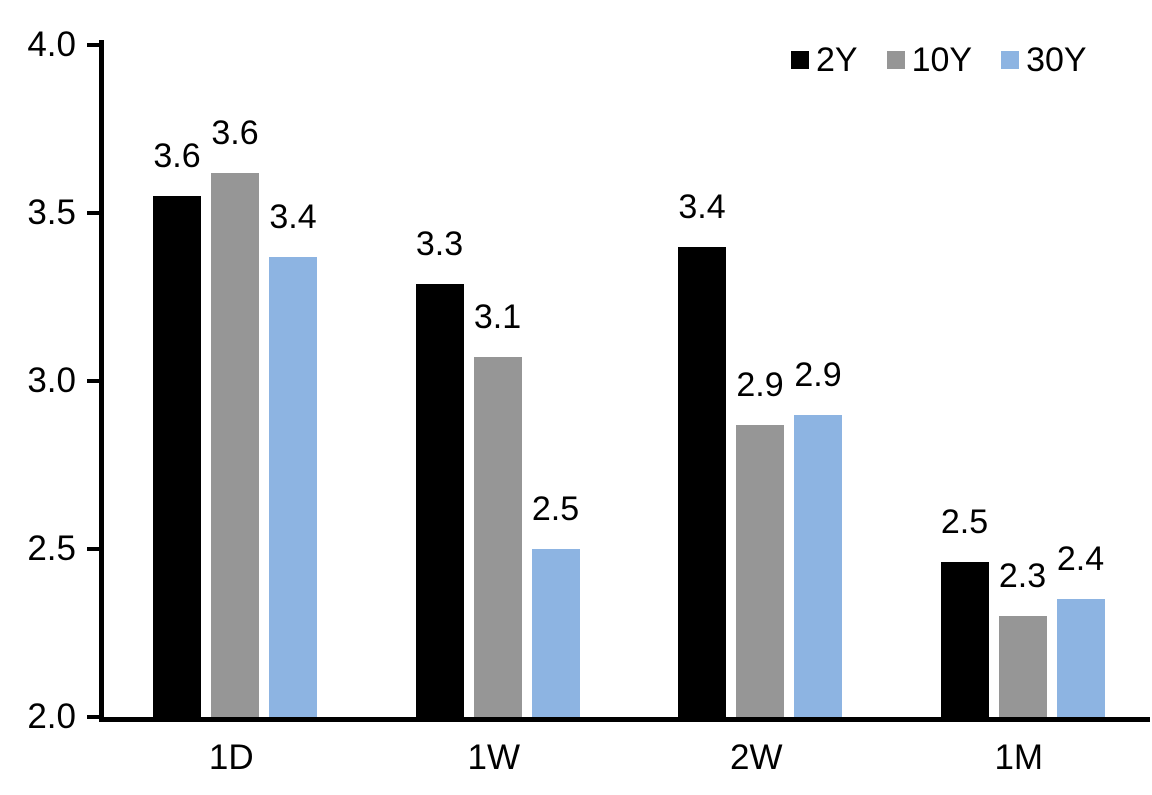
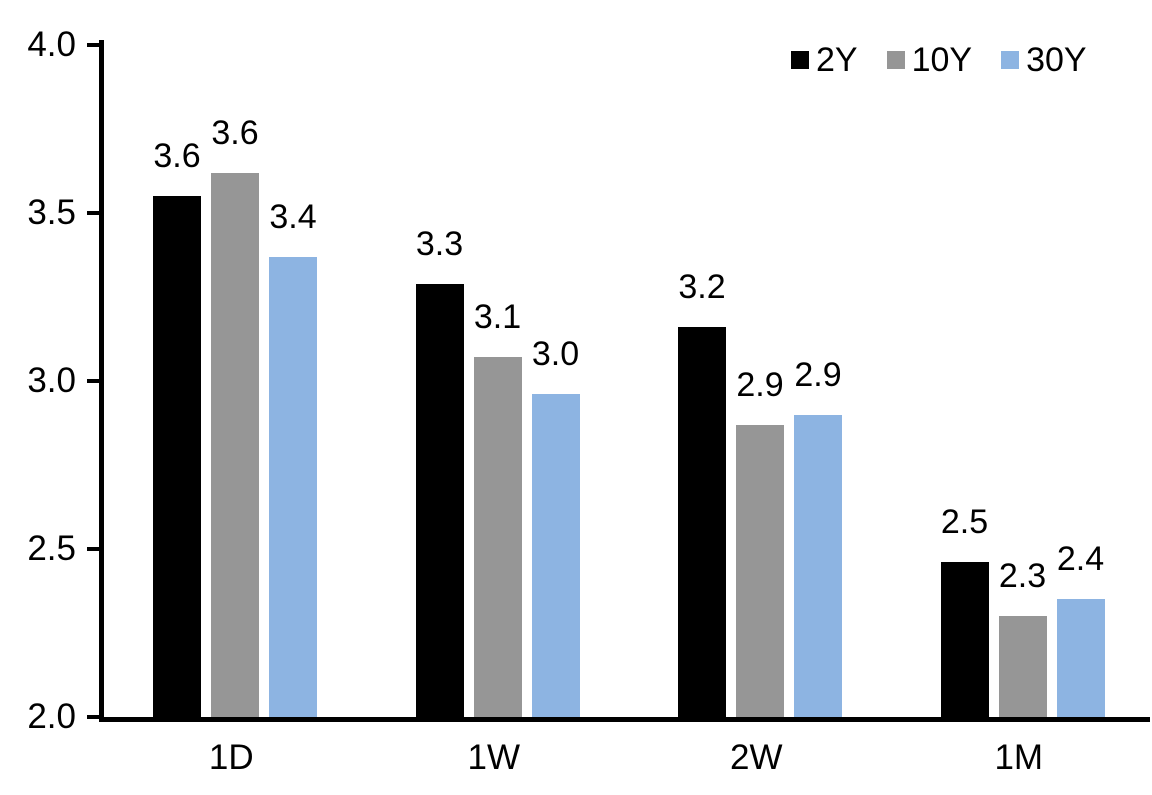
30Y/1W: 2.5 -> 3.0
2Y/2W: 3.4 -> 3.2
